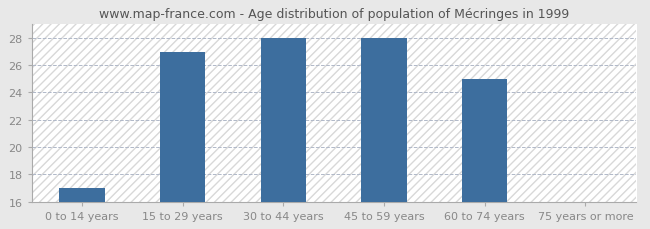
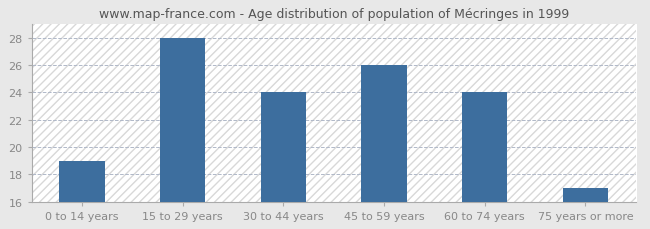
0 to 14 years: 17 -> 19
15 to 29 years: 27 -> 28
30 to 44 years: 28 -> 24
45 to 59 years: 28 -> 26
60 to 74 years: 25 -> 24
75 years or more: 16 -> 17
